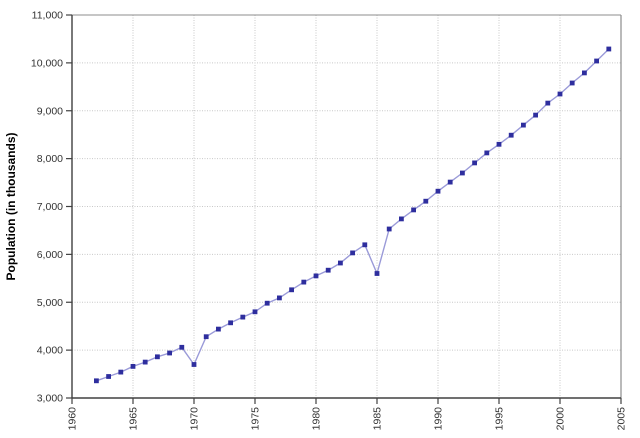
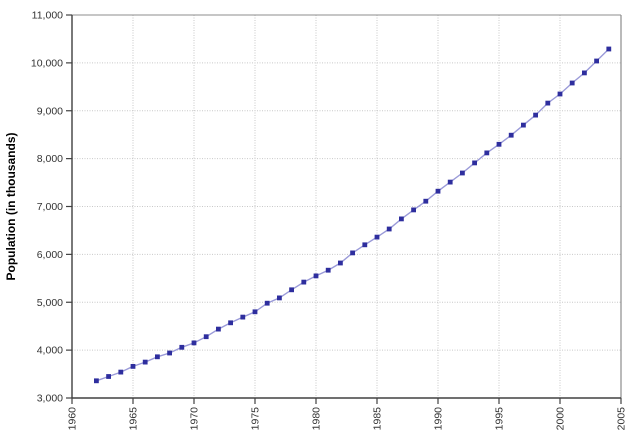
1970: 3700 -> 4200
1985: 5600 -> 6400
